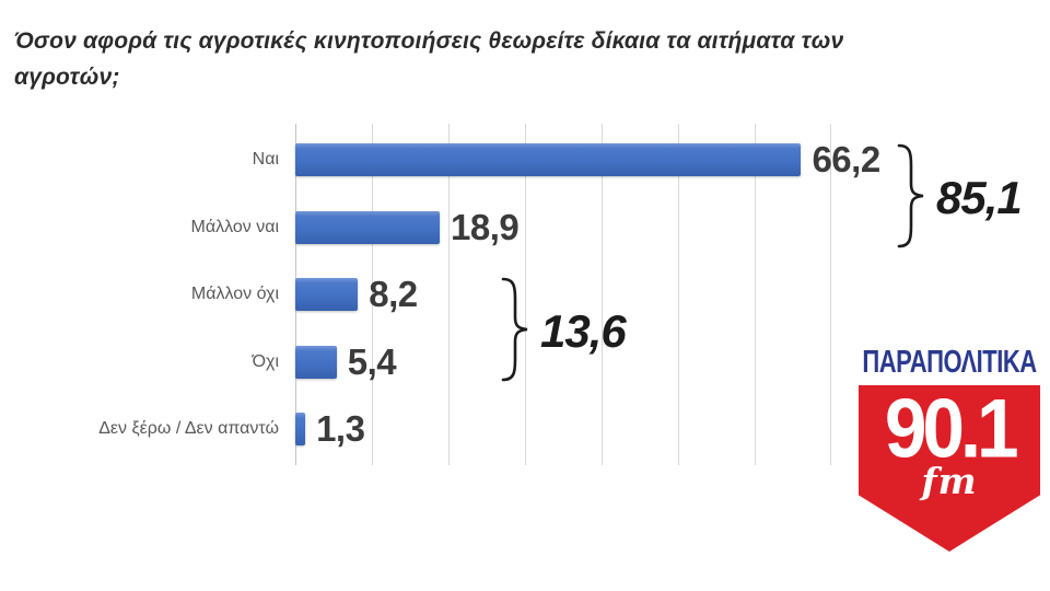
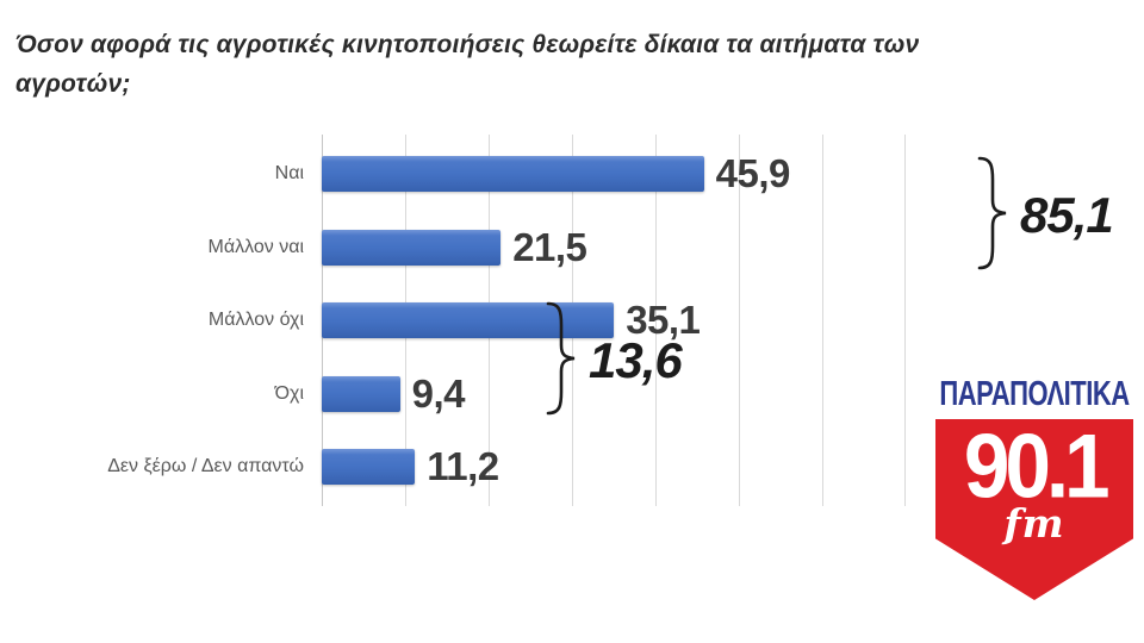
Ναι: 66,2 -> 45,9
Μάλλον ναι: 18,9 -> 21,5
Μάλλον όχι: 8,2 -> 35,1
Όχι: 5,4 -> 9,4
Δεν ξέρω / Δεν απαντώ: 1,3 -> 11,2
